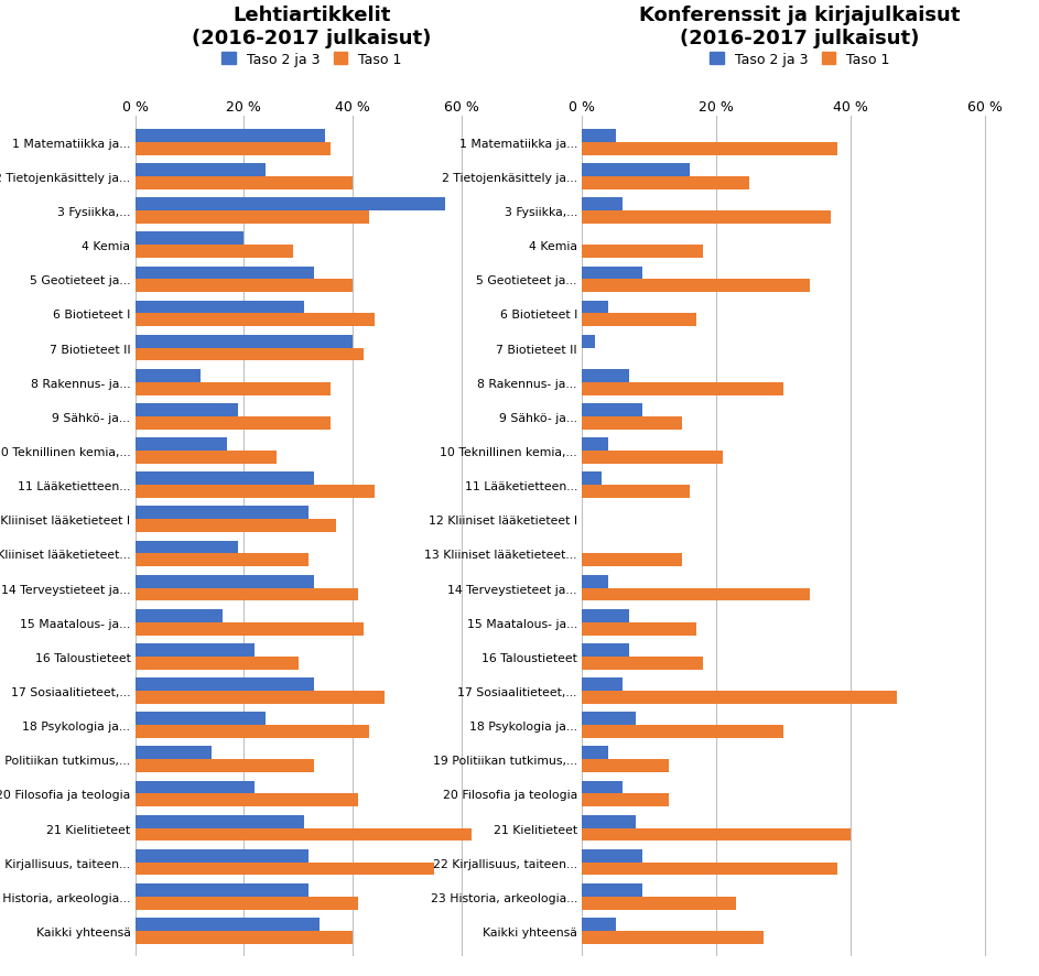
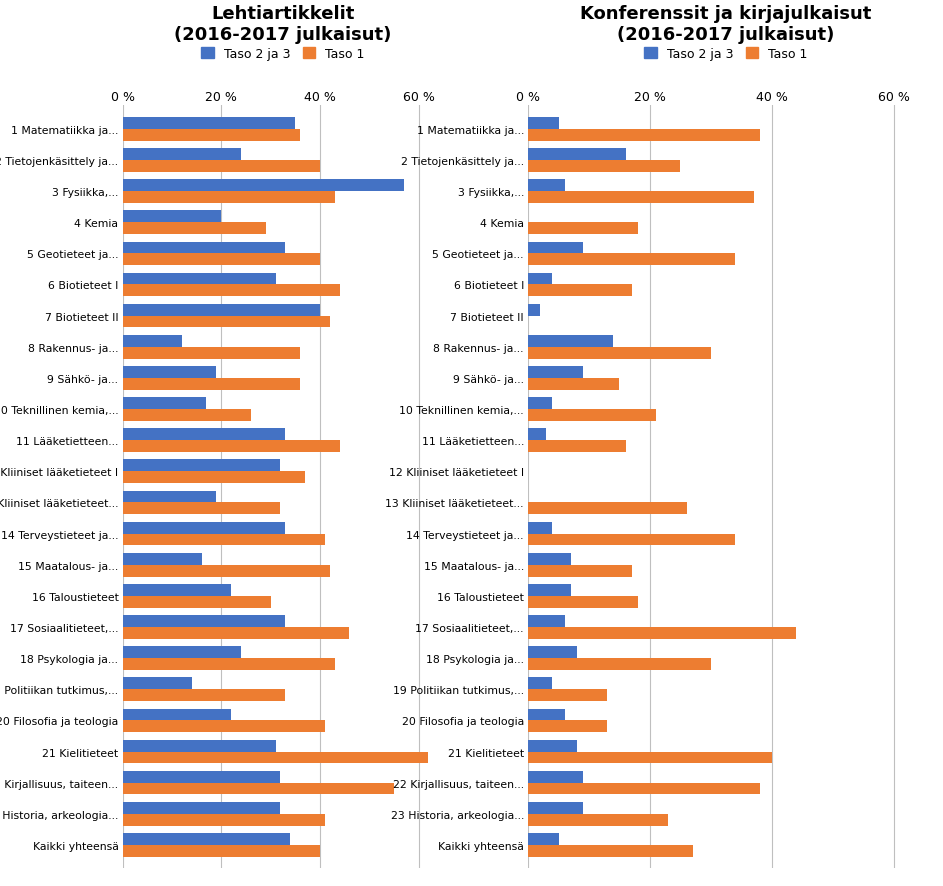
Konferenssit ja kirjajulkaisut (2016-2017 julkaisut)/Taso 2 ja 3/8 Rakennus- ja...: 7 % -> 14 %
Konferenssit ja kirjajulkaisut (2016-2017 julkaisut)/Taso 1/13 Kliiniset lääketieteet...: 15 % -> 26 %
Konferenssit ja kirjajulkaisut (2016-2017 julkaisut)/Taso 1/17 Sosiaalitieteet,...: 47 % -> 44 %
